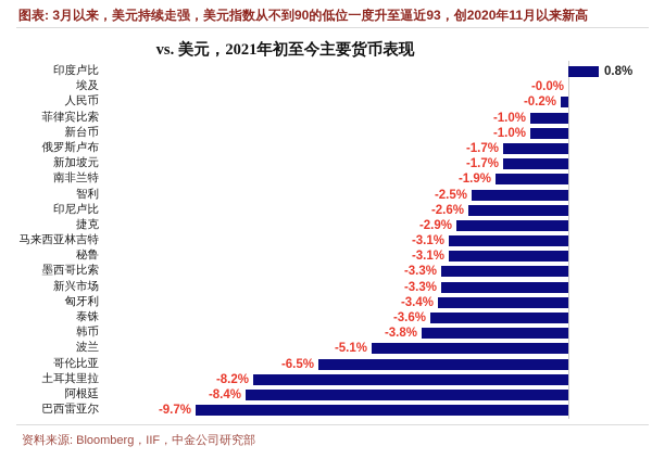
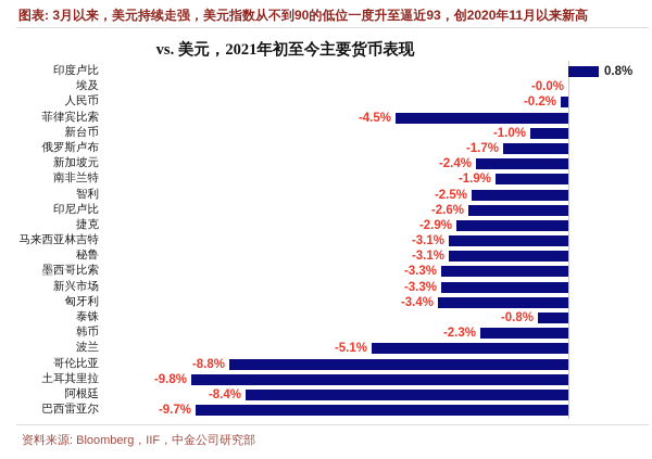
菲律宾比索: -1.0% -> -4.5%
新加坡元: -1.7% -> -2.4%
泰铢: -3.6% -> -0.8%
韩币: -3.8% -> -2.3%
哥伦比亚: -6.5% -> -8.8%
土耳其里拉: -8.2% -> -9.8%
